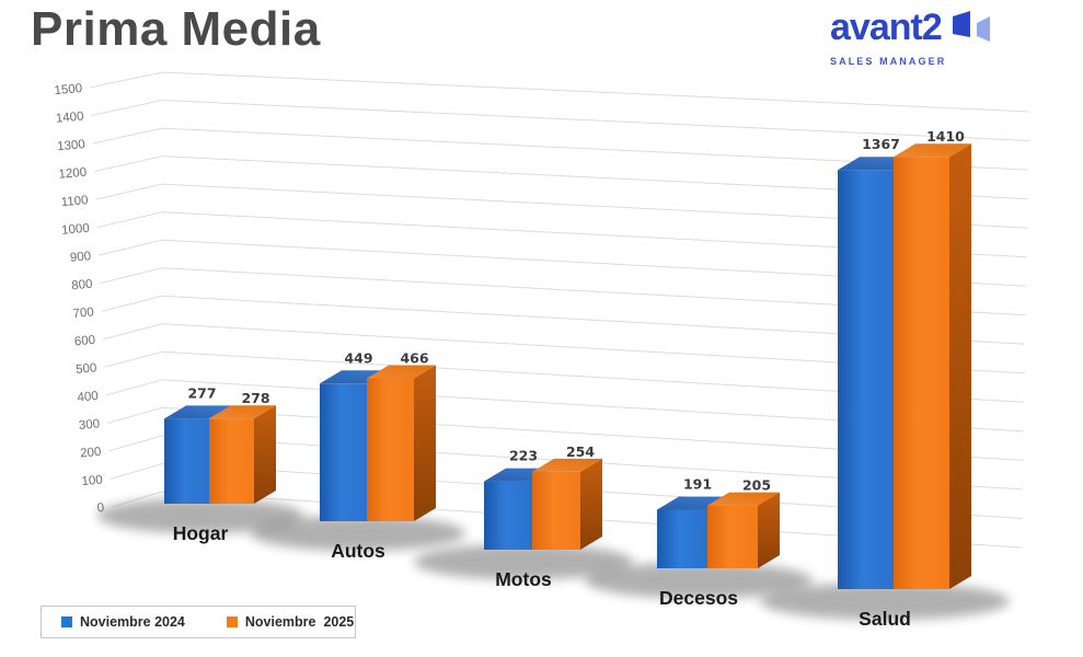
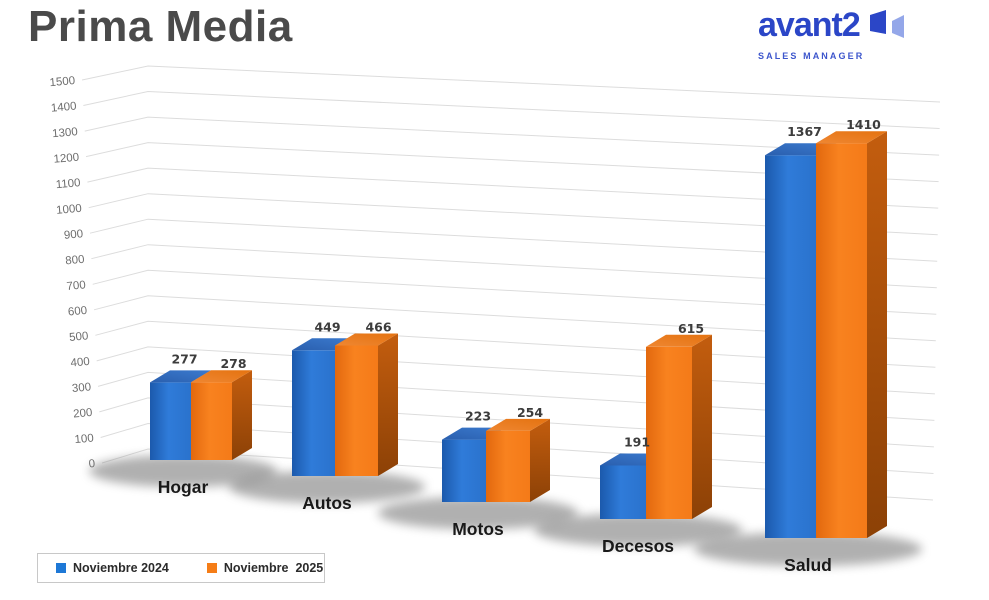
Noviembre 2025/Decesos: 205 -> 615
